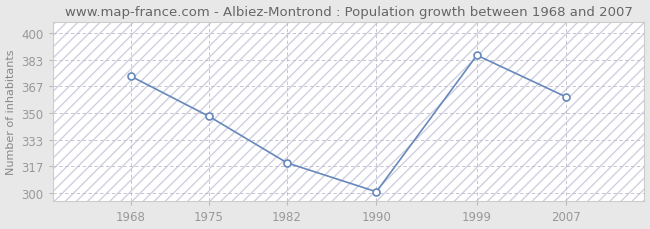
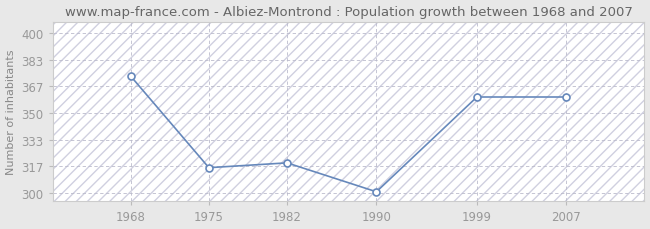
1975: 348 -> 316
1999: 386 -> 360
